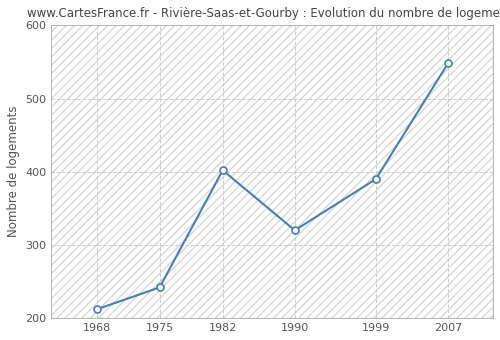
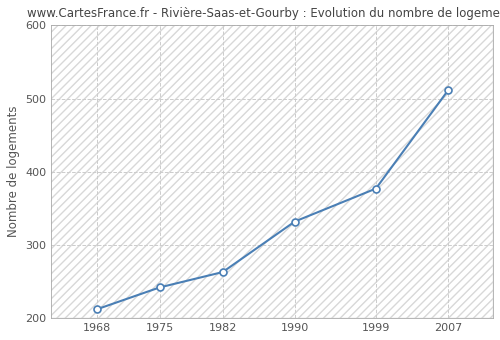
1982: 402 -> 263
1990: 320 -> 332
1999: 390 -> 377
2007: 548 -> 511
